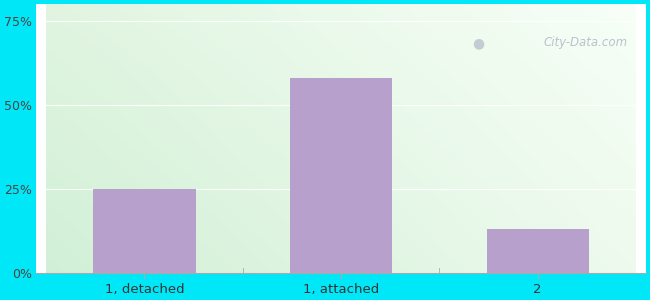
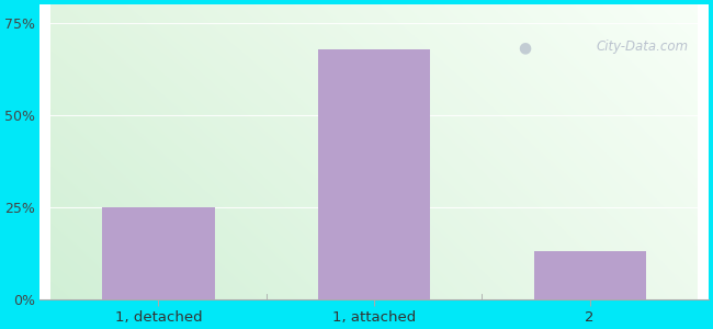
1, attached: 58% -> 68%
